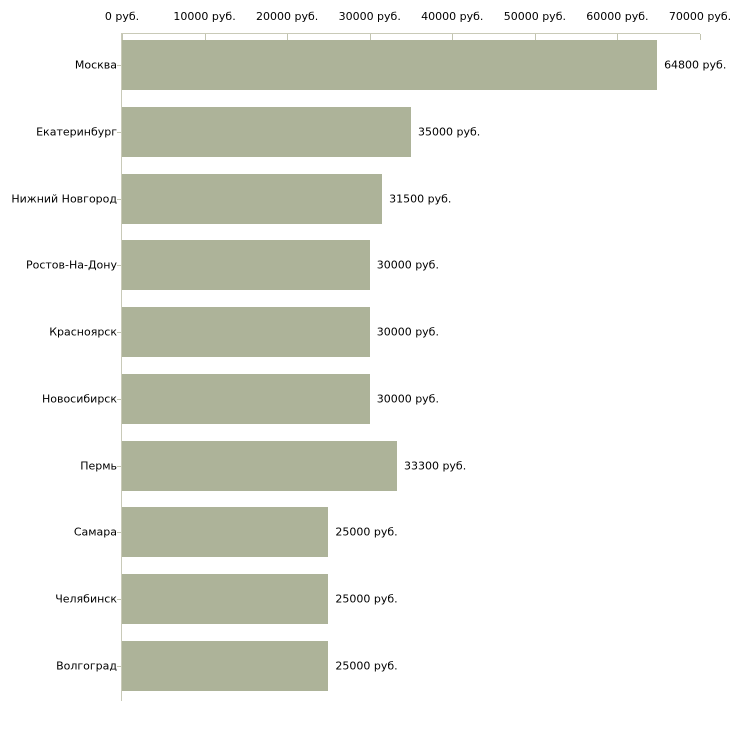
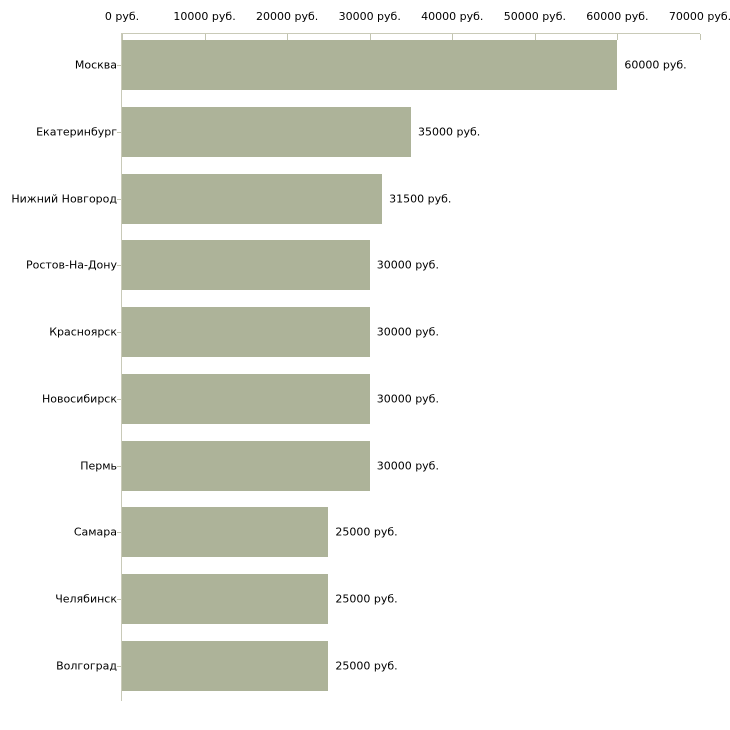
Москва: 64800 -> 60000
Пермь: 33300 -> 30000
